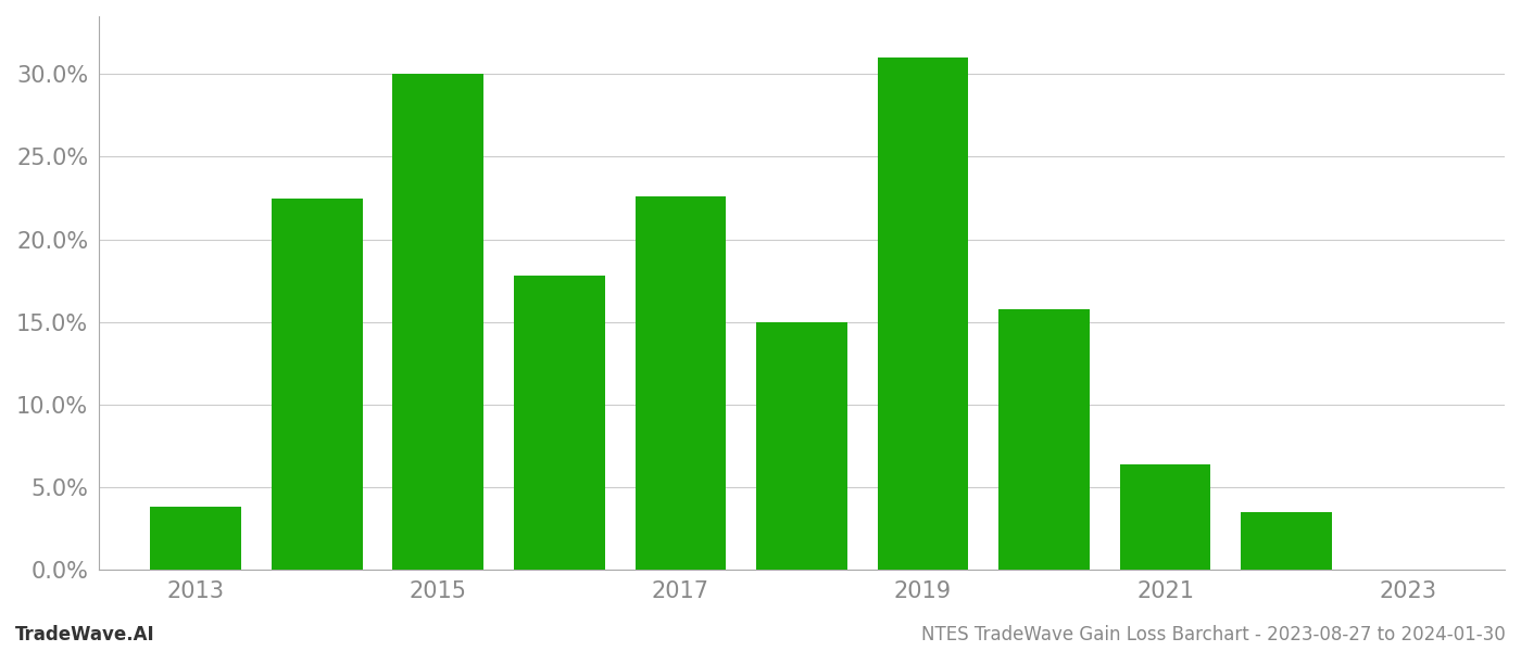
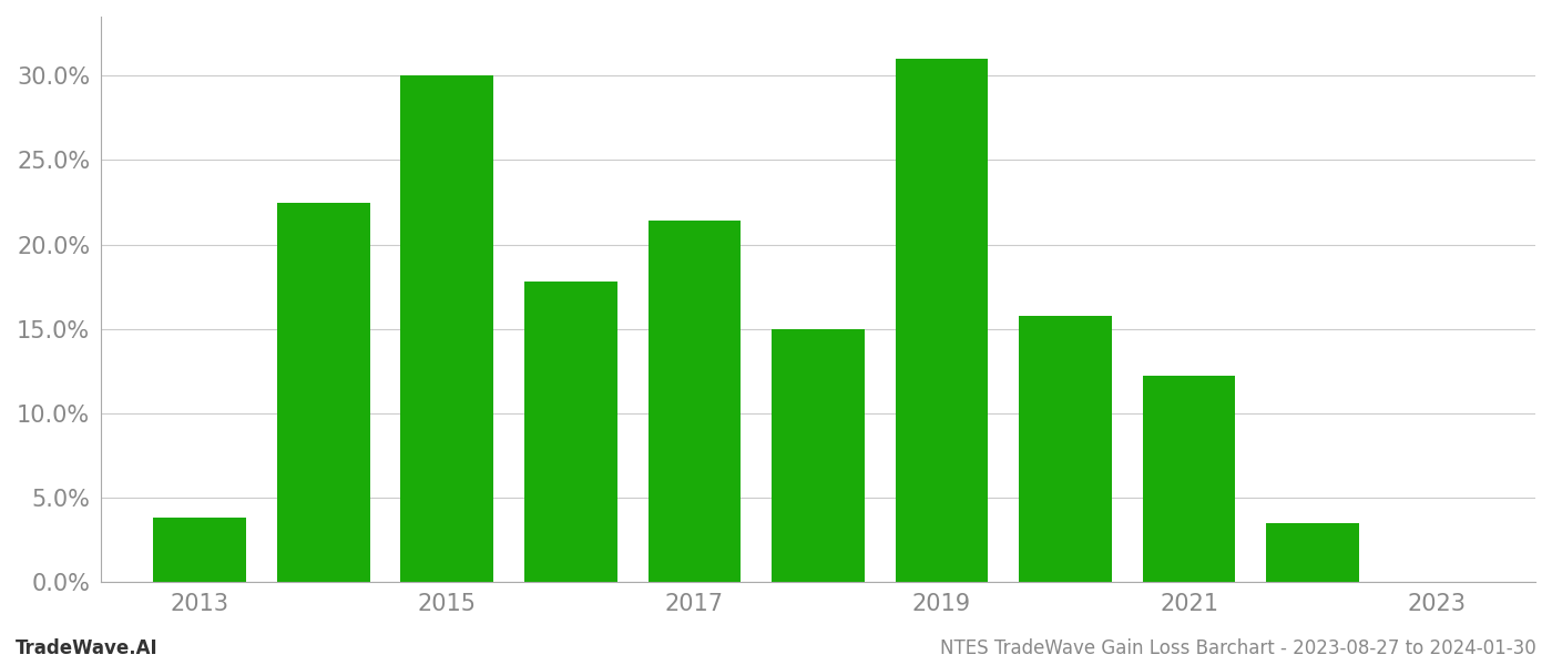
2017: 22.6% -> 21.4%
2021: 6.4% -> 12.2%
